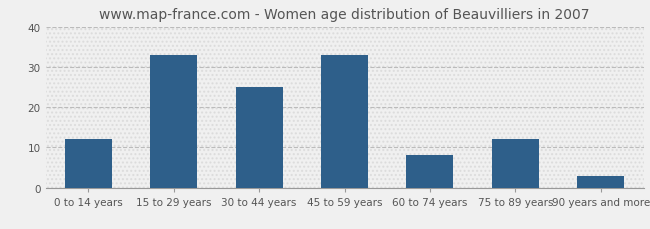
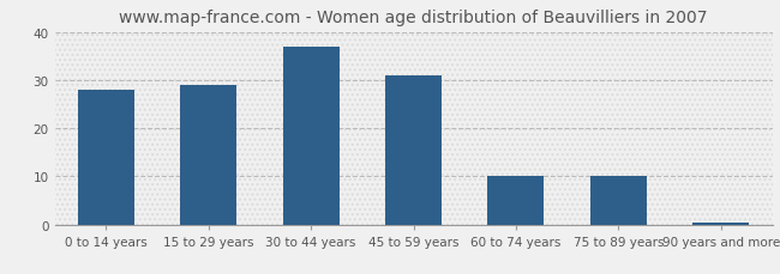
0 to 14 years: 12.0 -> 28.0
15 to 29 years: 33.0 -> 29.0
30 to 44 years: 25.0 -> 37.0
45 to 59 years: 33.0 -> 31.0
60 to 74 years: 8.0 -> 10.0
75 to 89 years: 12.0 -> 10.0
90 years and more: 3.0 -> 0.4
